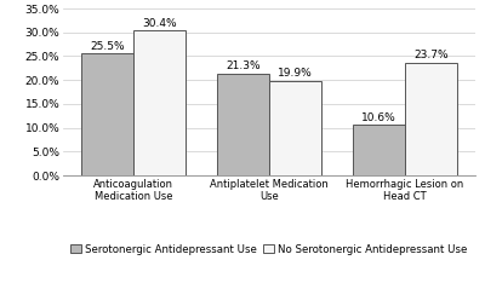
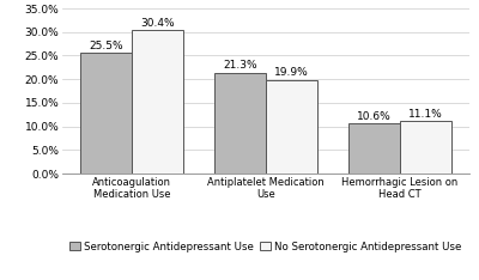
No Serotonergic Antidepressant Use/Hemorrhagic Lesion on Head CT: 23.7% -> 11.1%
